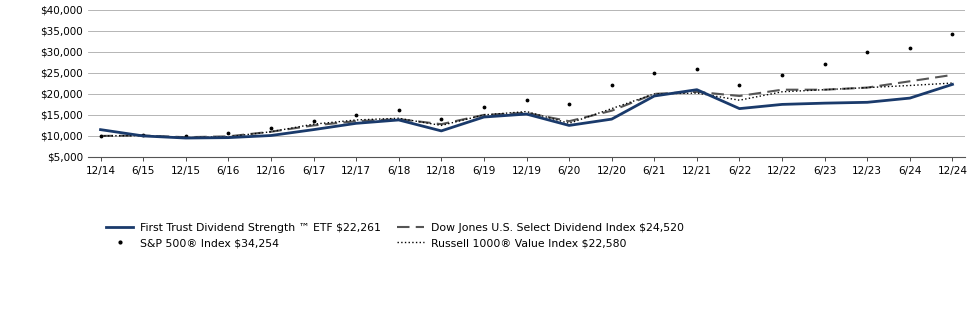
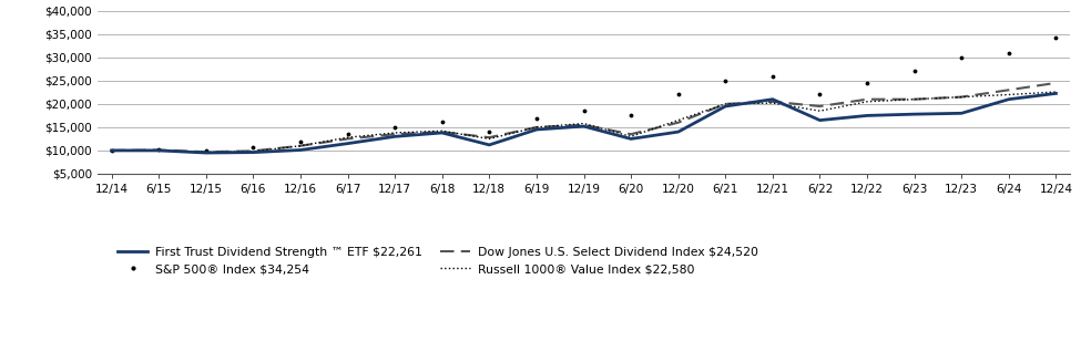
First Trust Dividend Strength ™ ETF $22,261/12/14: $11,500 -> $10,000
First Trust Dividend Strength ™ ETF $22,261/6/24: $19,000 -> $21,000
